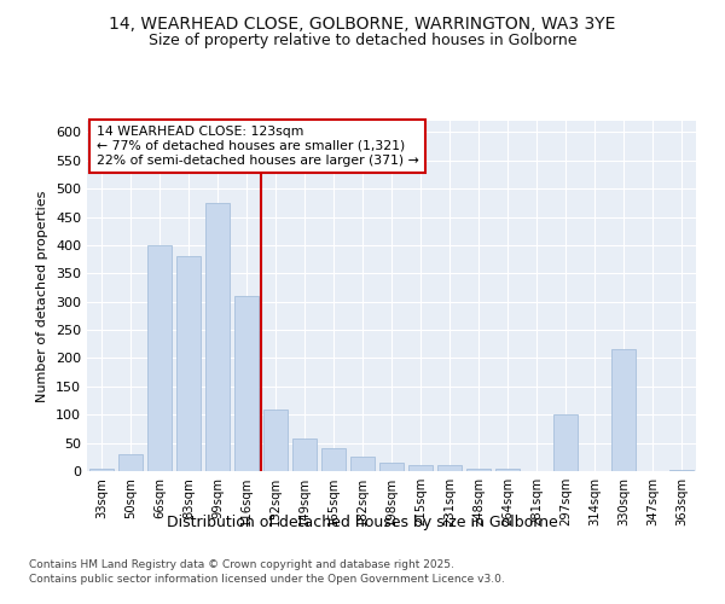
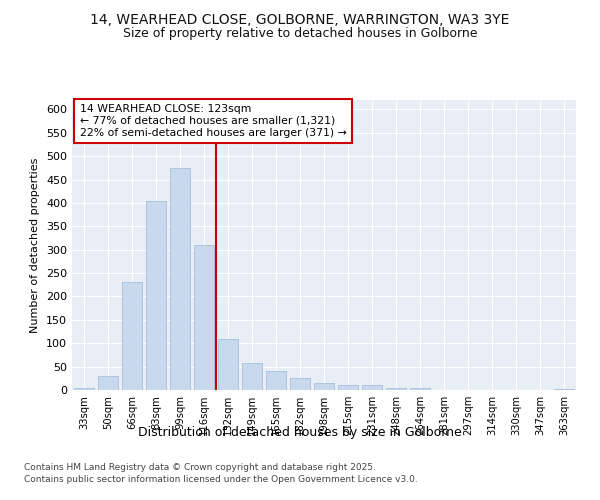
66sqm: 400 -> 230
83sqm: 380 -> 405
297sqm: 100 -> 1
330sqm: 215 -> 1
